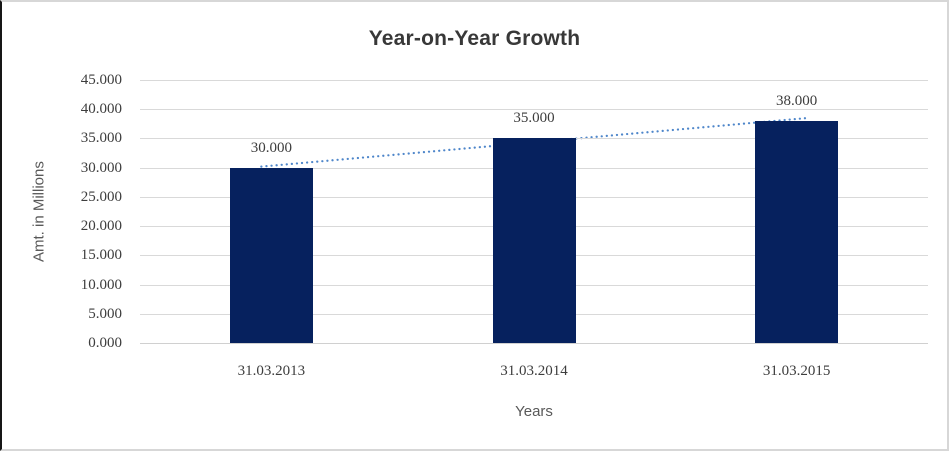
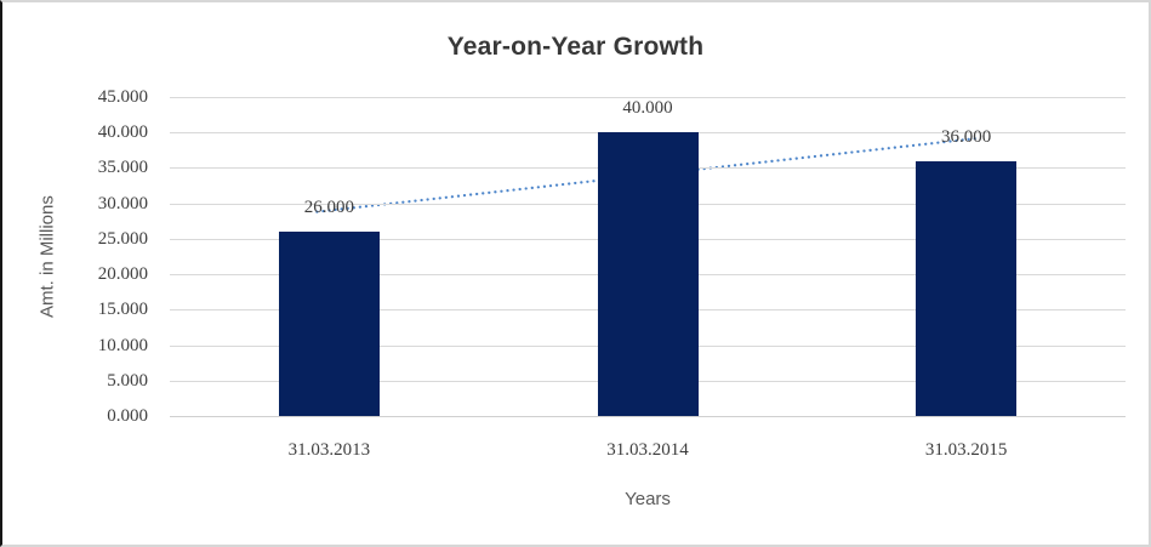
31.03.2013: 30.000 -> 26.000
31.03.2014: 35.000 -> 40.000
31.03.2015: 38.000 -> 36.000
